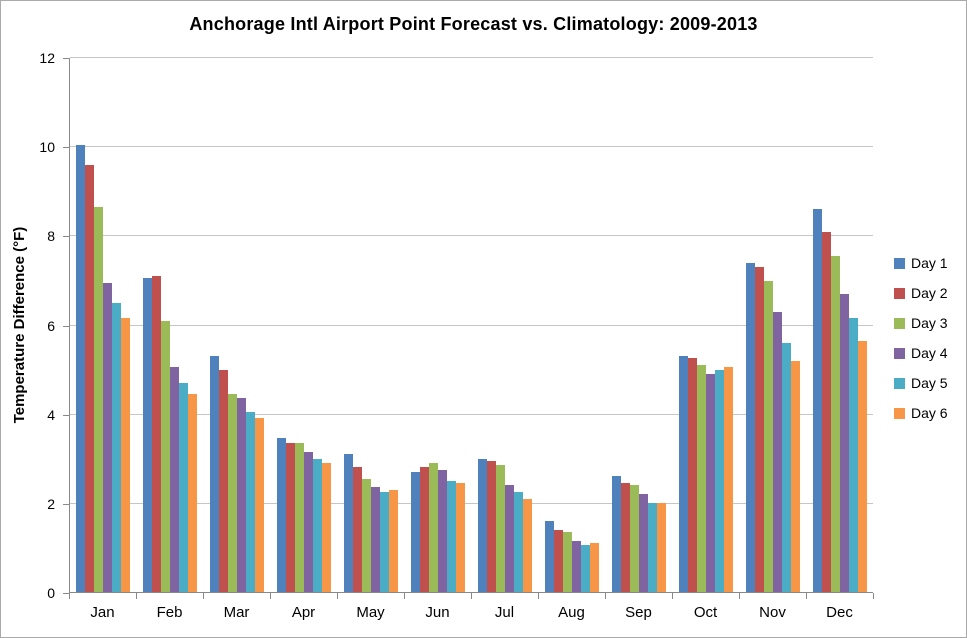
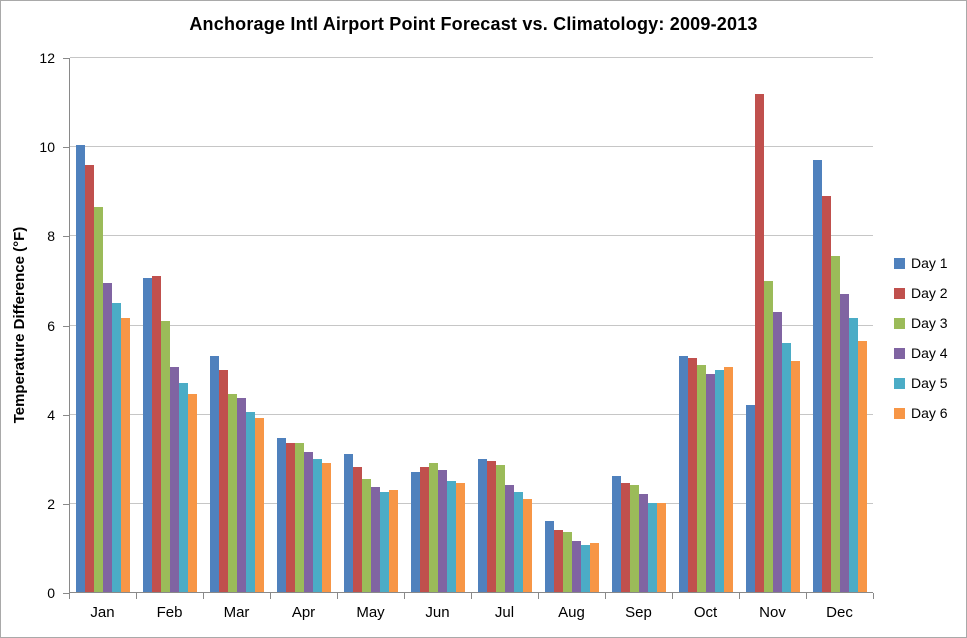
Day 1/Nov: 7.4 -> 4.2
Day 2/Nov: 7.3 -> 11.2
Day 1/Dec: 8.6 -> 9.7
Day 2/Dec: 8.1 -> 8.9
